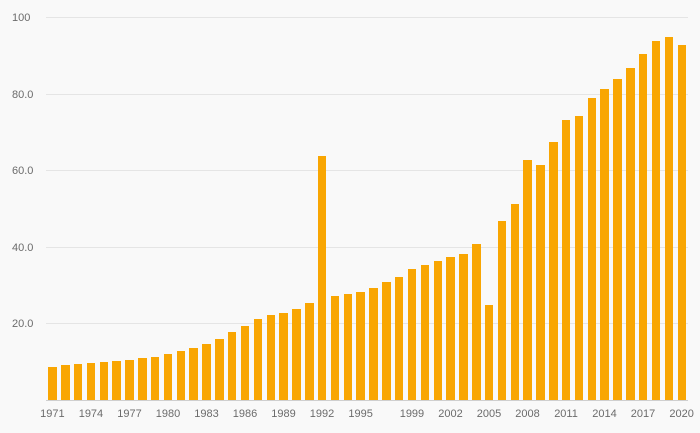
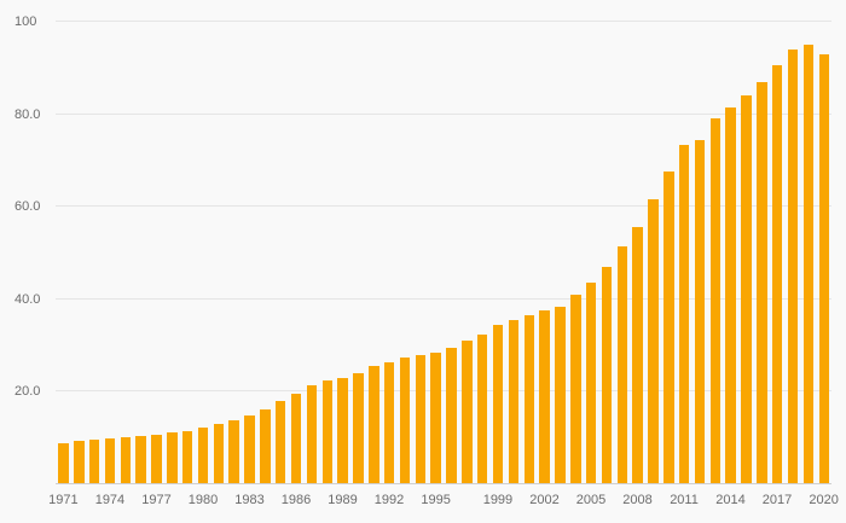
1992: 64 -> 26
2005: 25 -> 44
2008: 63 -> 56
